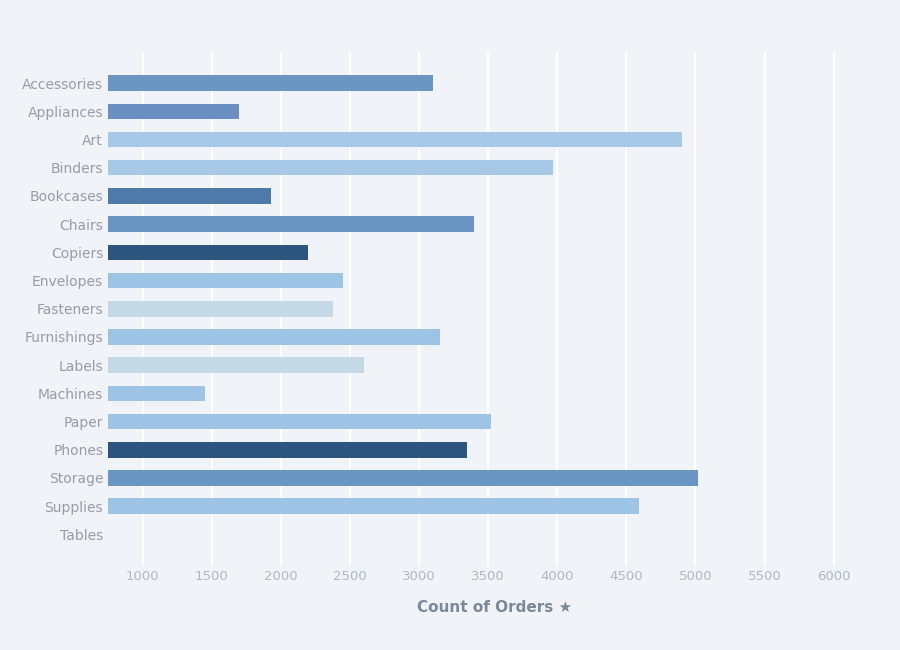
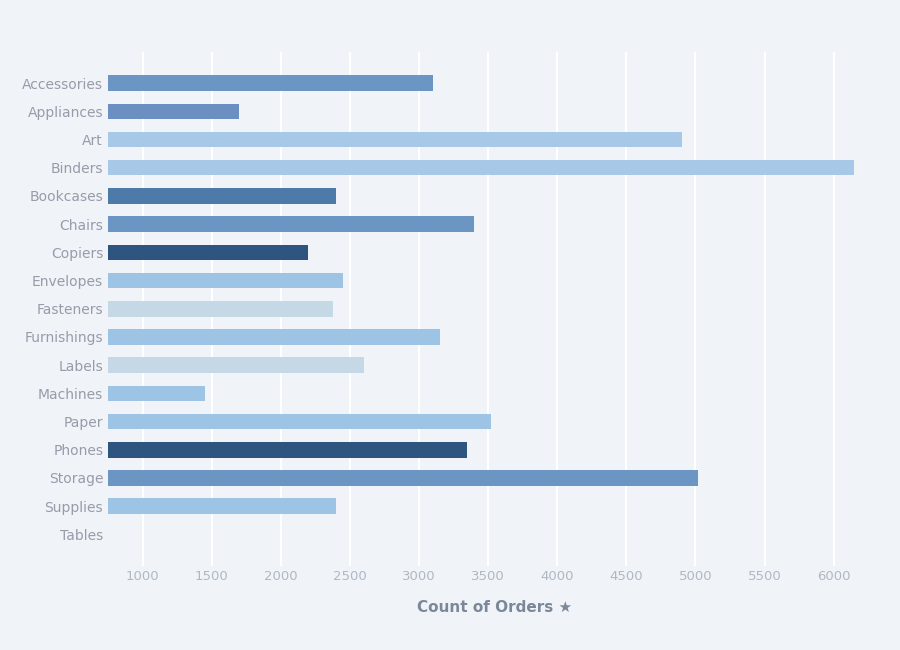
Binders: 3970 -> 6150
Bookcases: 1930 -> 2400
Supplies: 4590 -> 2400
